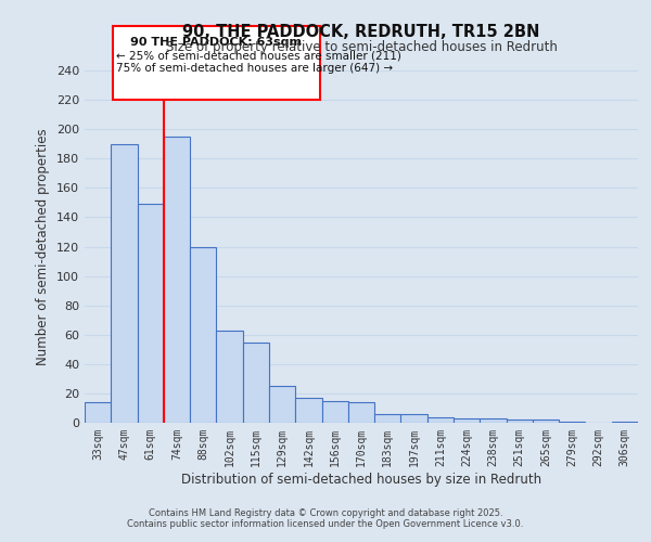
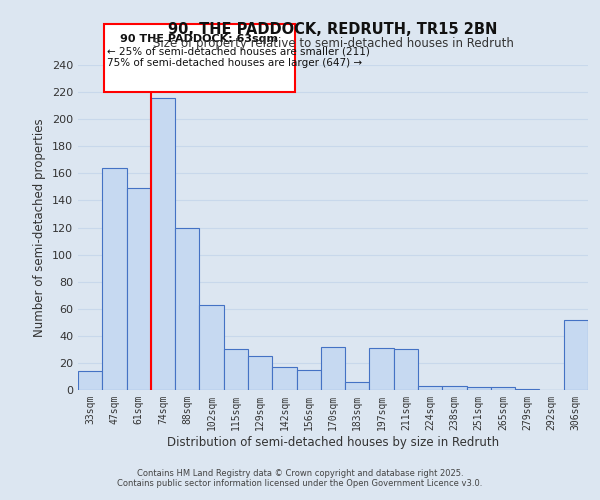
47sqm: 190 -> 164
74sqm: 195 -> 216
115sqm: 55 -> 30
170sqm: 14 -> 32
197sqm: 6 -> 31
211sqm: 4 -> 30
306sqm: 1 -> 52
